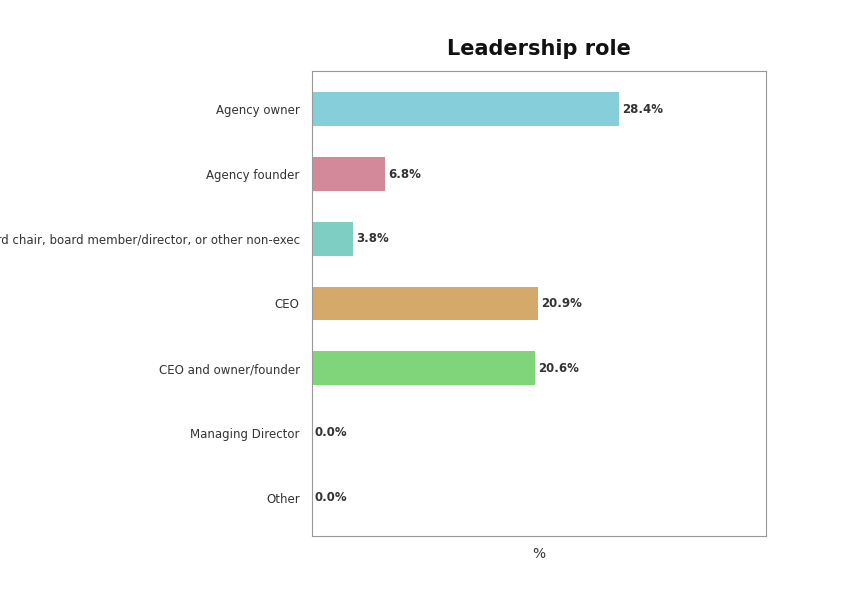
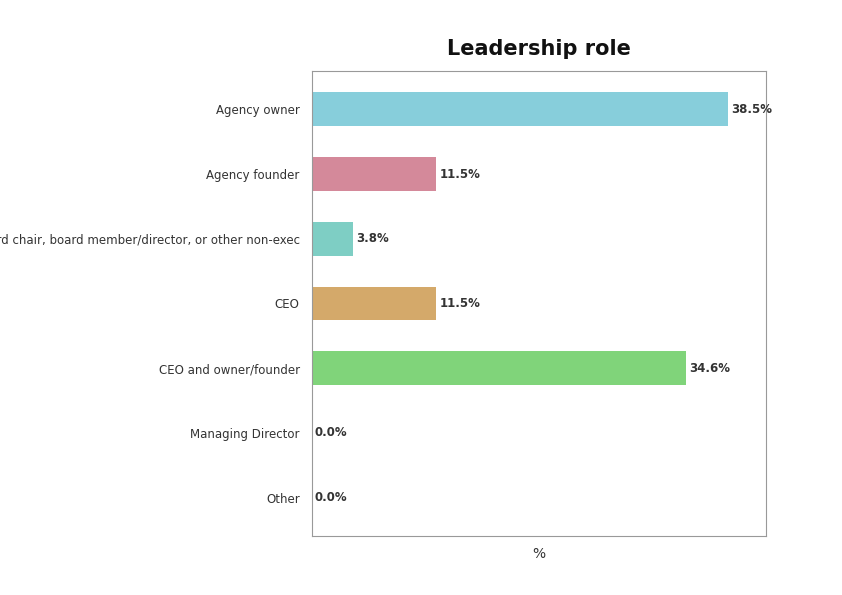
Agency owner: 28.4% -> 38.5%
Agency founder: 6.8% -> 11.5%
CEO: 20.9% -> 11.5%
CEO and owner/founder: 20.6% -> 34.6%
